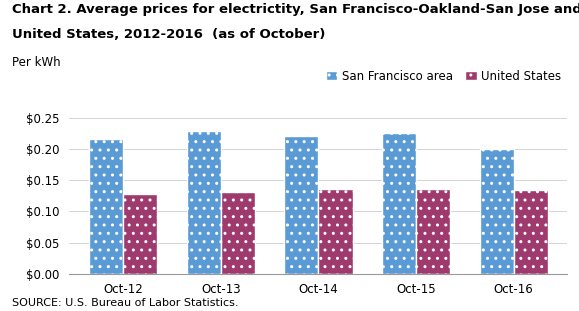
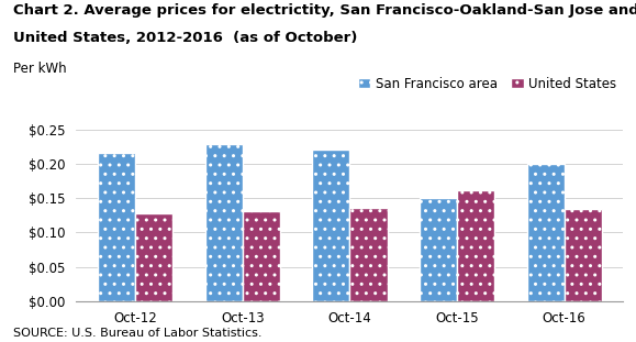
San Francisco area/Oct-15: $0.226 -> $0.150
United States/Oct-15: $0.136 -> $0.162
